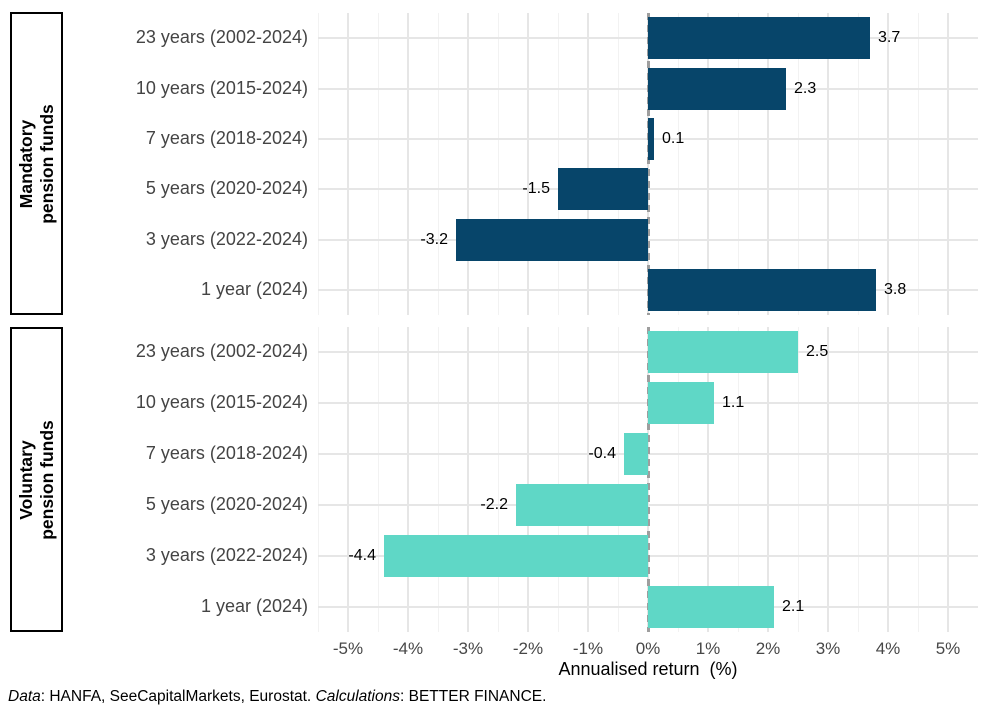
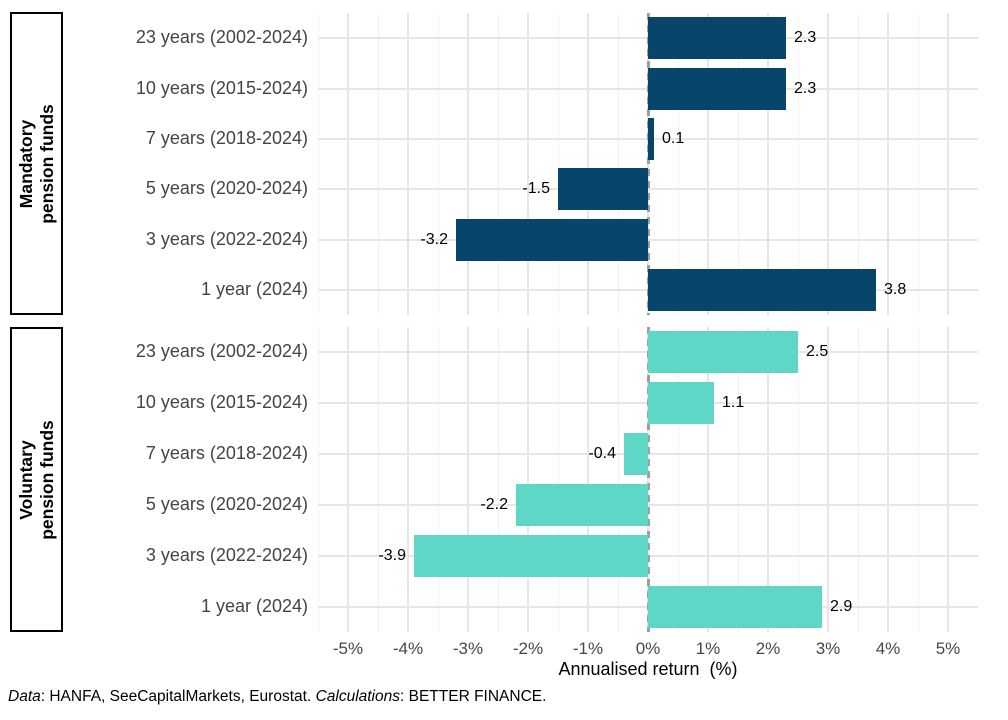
Mandatory pension funds/23 years (2002-2024): 3.7 -> 2.3
Voluntary pension funds/3 years (2022-2024): -4.4 -> -3.9
Voluntary pension funds/1 year (2024): 2.1 -> 2.9
